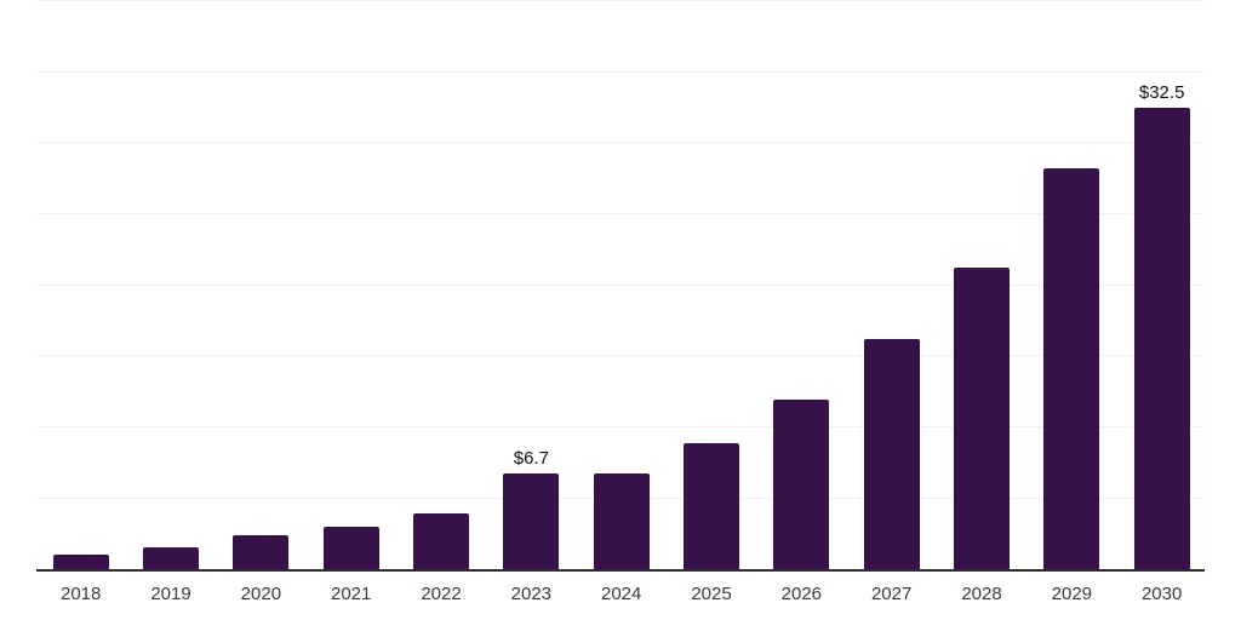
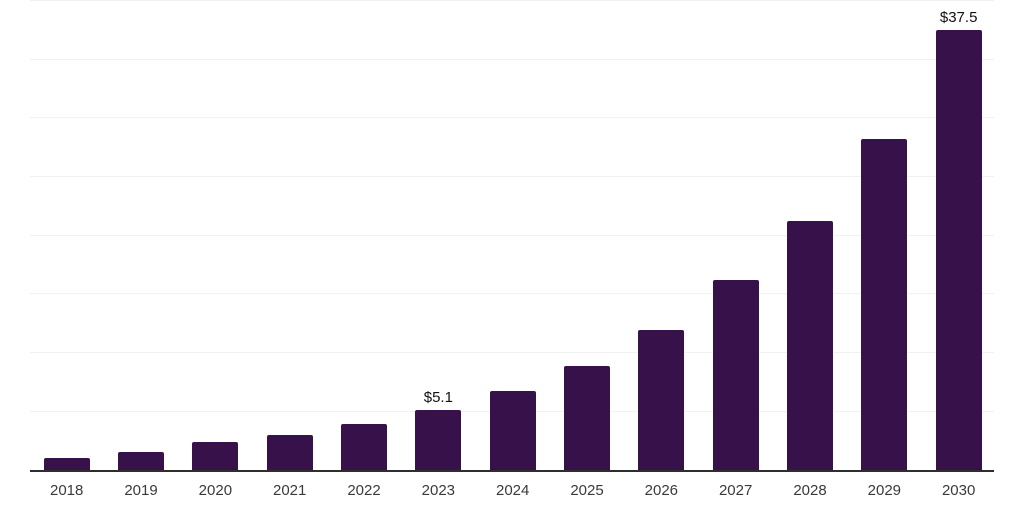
2023: $6.7 -> $5.1
2030: $32.5 -> $37.5
